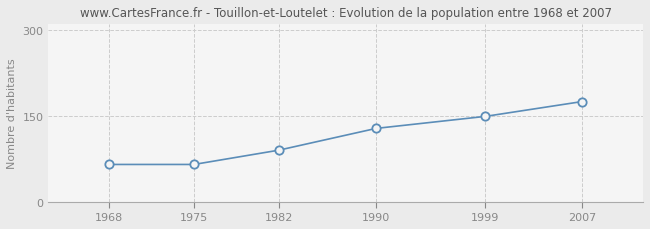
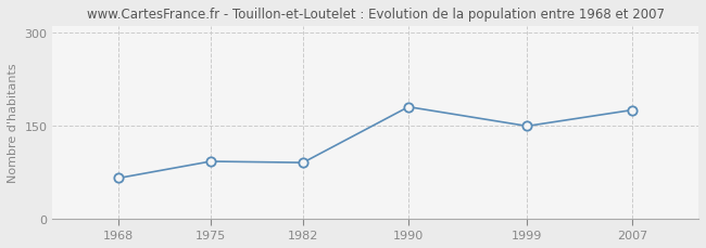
1975: 65 -> 92
1990: 128 -> 180
